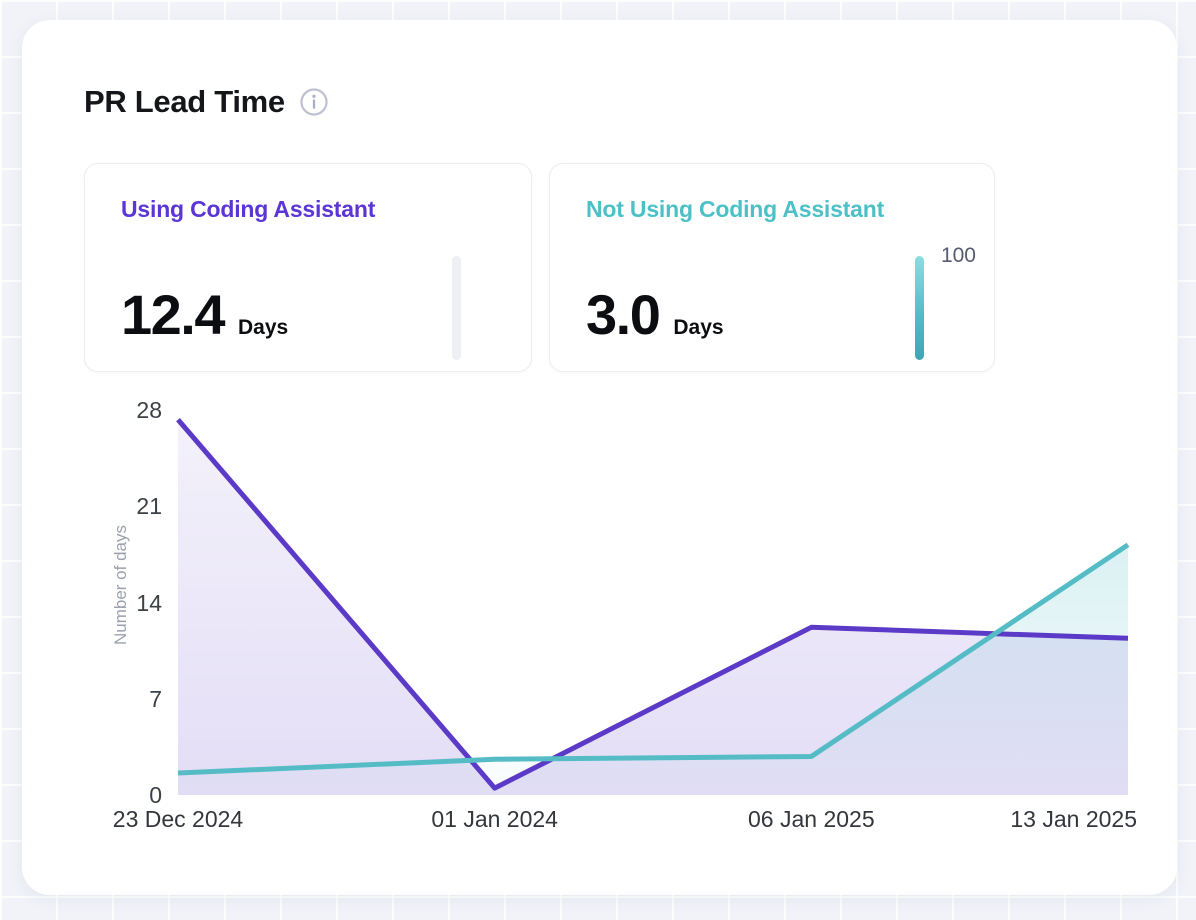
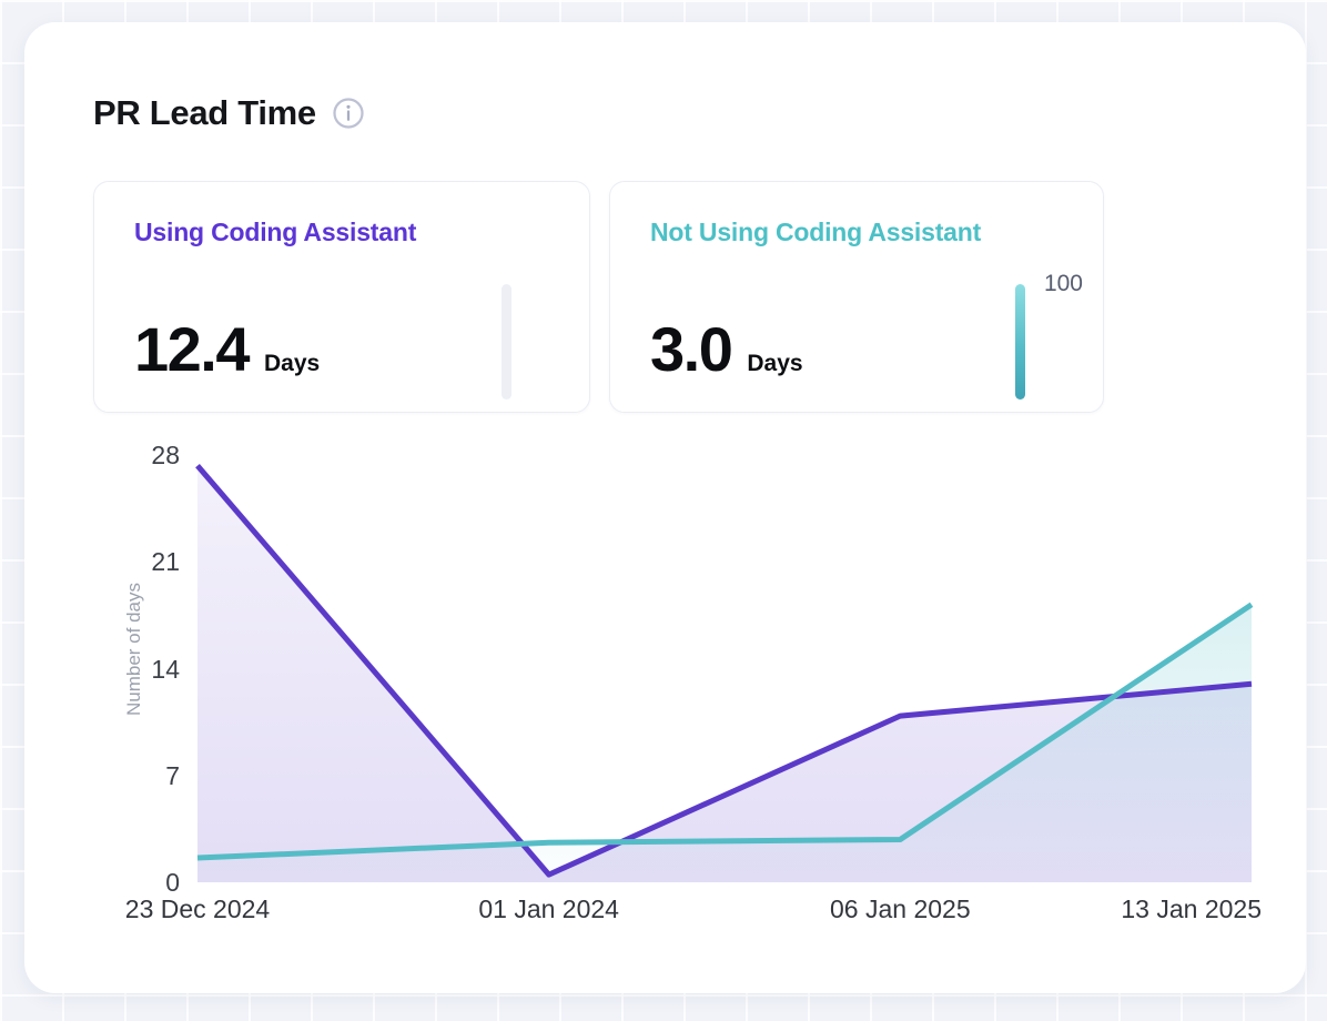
Using Coding Assistant/06 Jan 2025: 12.2 -> 10.9
Using Coding Assistant/13 Jan 2025: 11.4 -> 13.0
